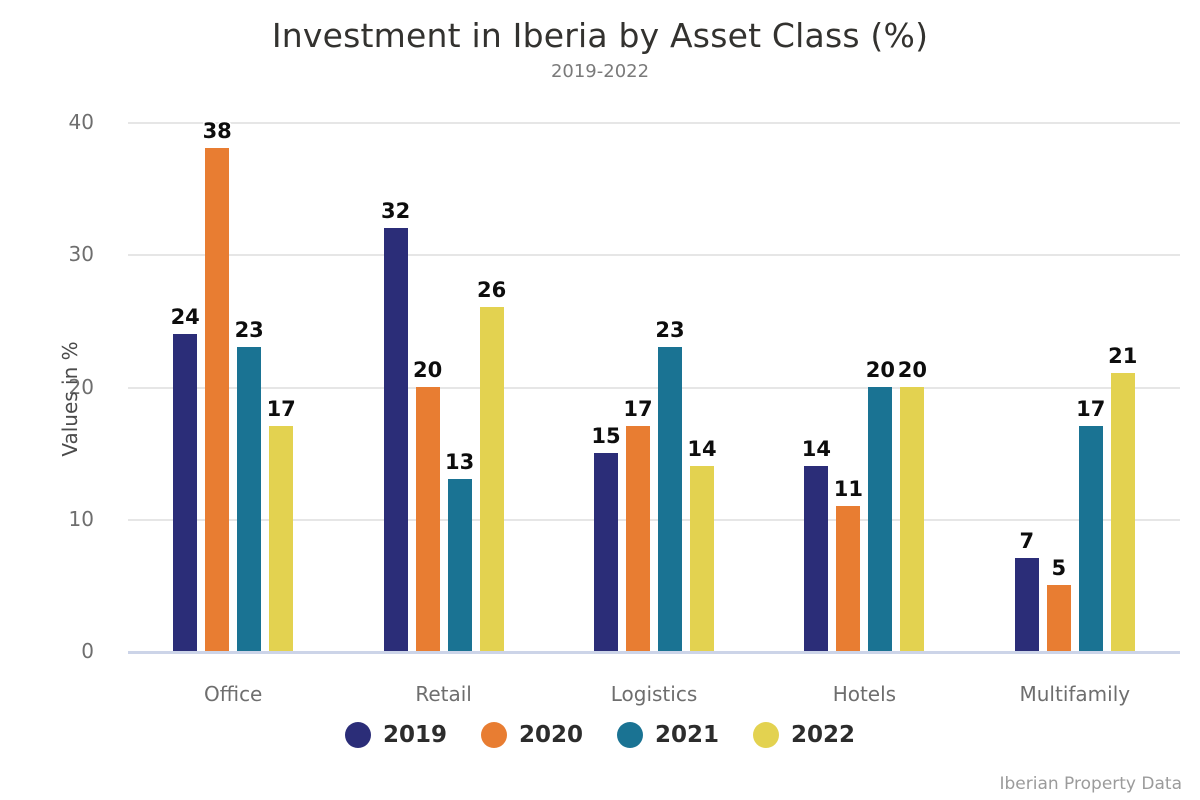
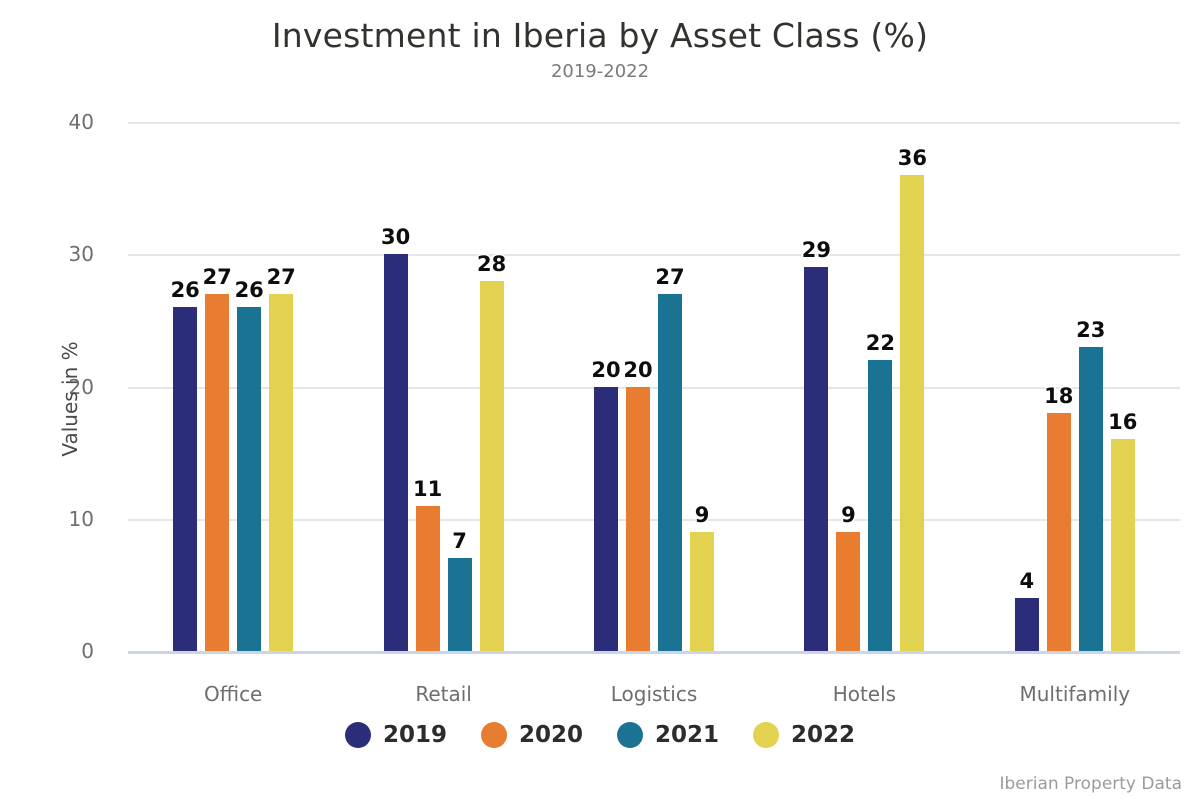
2019/Office: 24 -> 26
2020/Office: 38 -> 27
2021/Office: 23 -> 26
2022/Office: 17 -> 27
2019/Retail: 32 -> 30
2020/Retail: 20 -> 11
2021/Retail: 13 -> 7
2022/Retail: 26 -> 28
2019/Logistics: 15 -> 20
2020/Logistics: 17 -> 20
2021/Logistics: 23 -> 27
2022/Logistics: 14 -> 9
2019/Hotels: 14 -> 29
2020/Hotels: 11 -> 9
2021/Hotels: 20 -> 22
2022/Hotels: 20 -> 36
2019/Multifamily: 7 -> 4
2020/Multifamily: 5 -> 18
2021/Multifamily: 17 -> 23
2022/Multifamily: 21 -> 16
